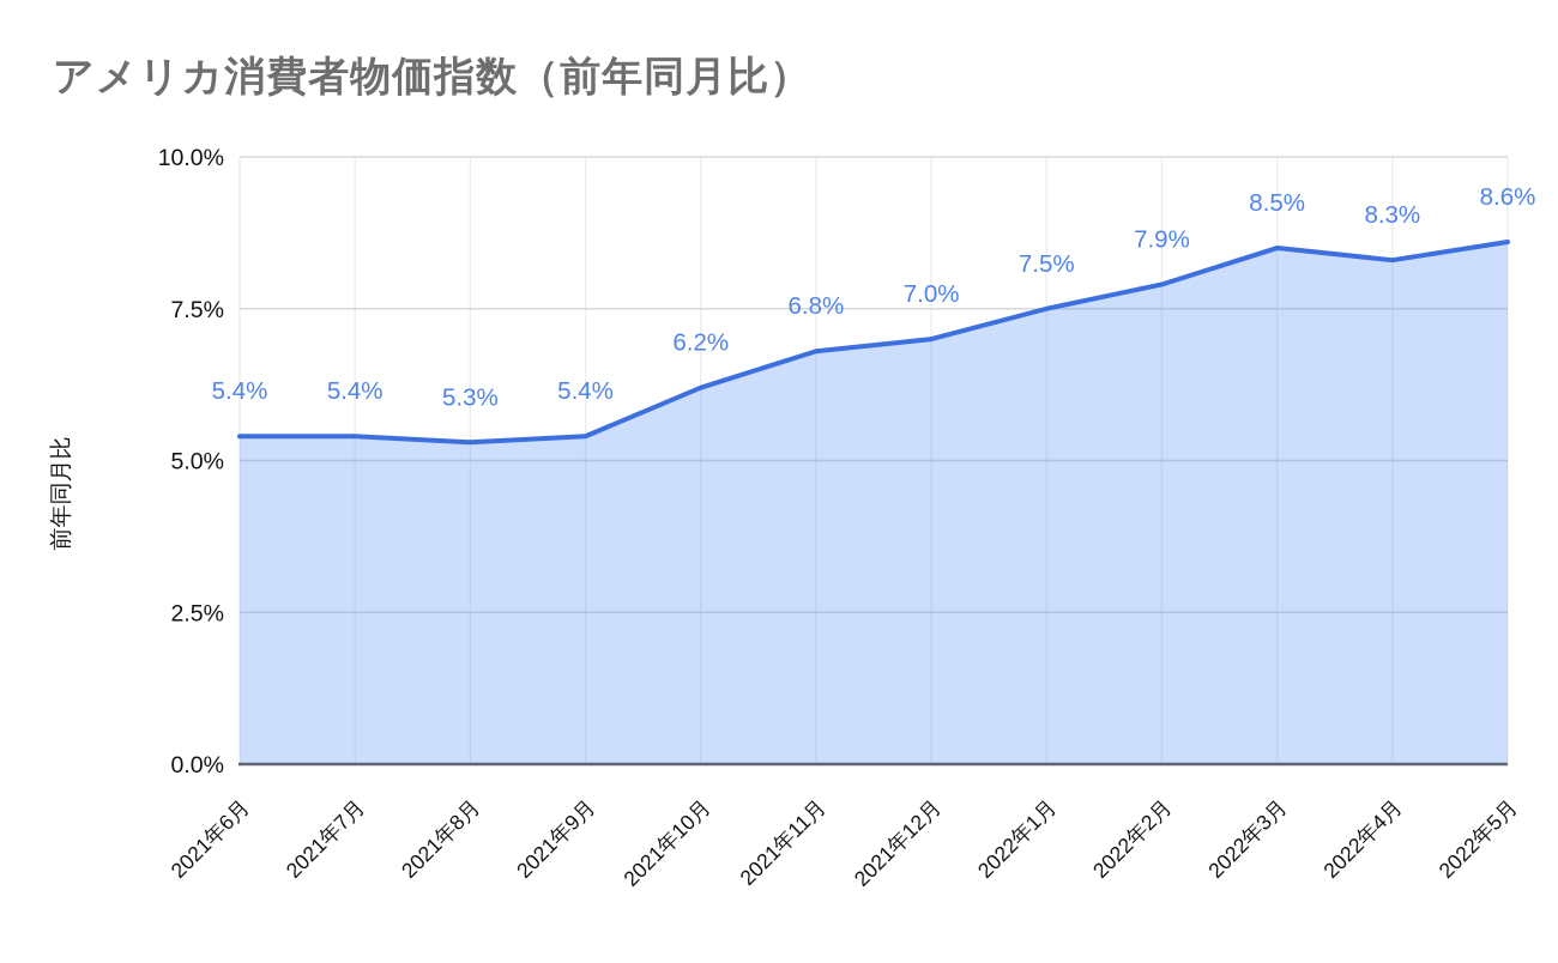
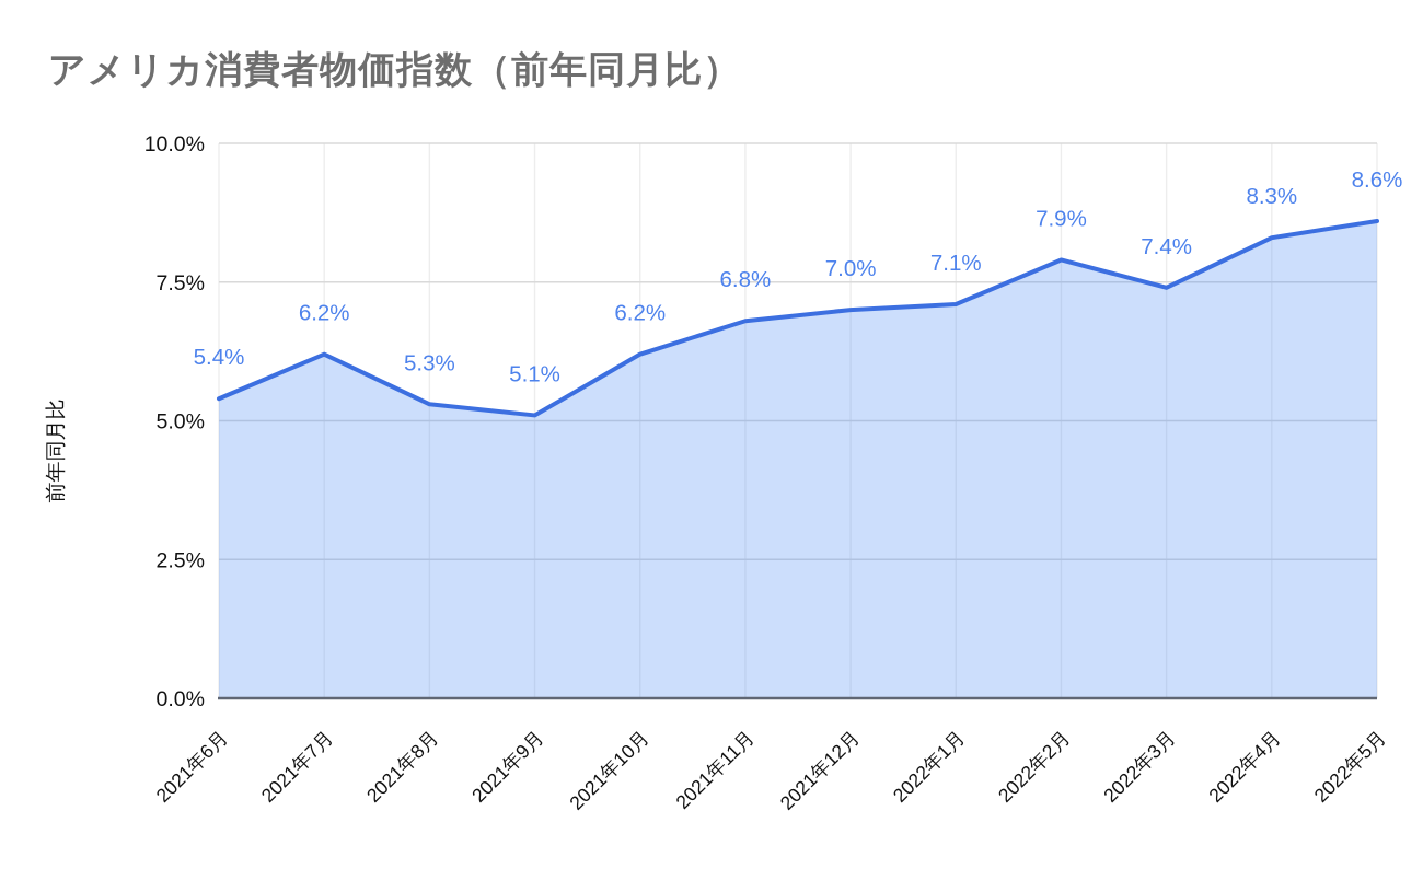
2021年7月: 5.4% -> 6.2%
2021年9月: 5.4% -> 5.1%
2022年1月: 7.5% -> 7.1%
2022年3月: 8.5% -> 7.4%
